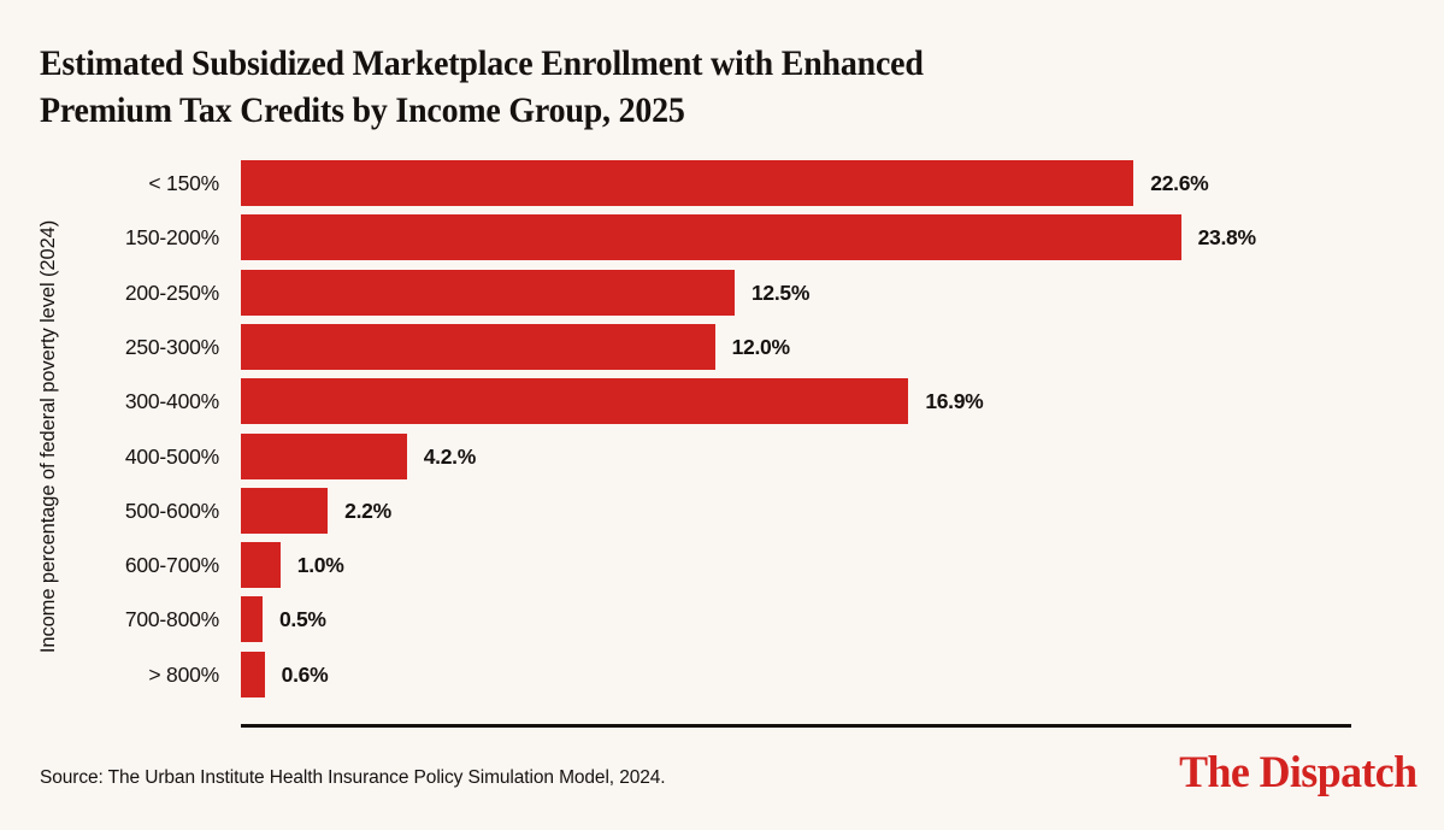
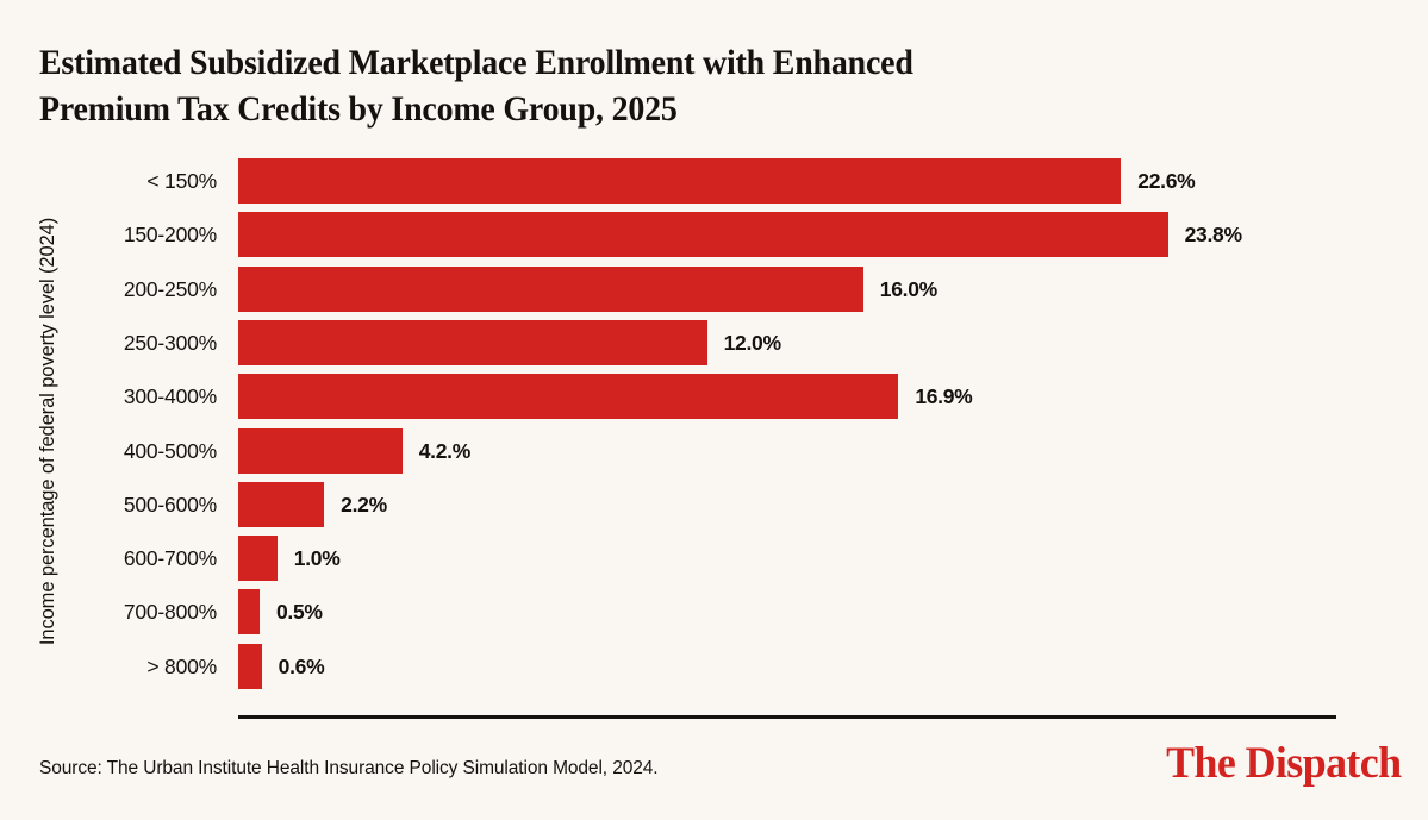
200-250%: 12.5% -> 16.0%
